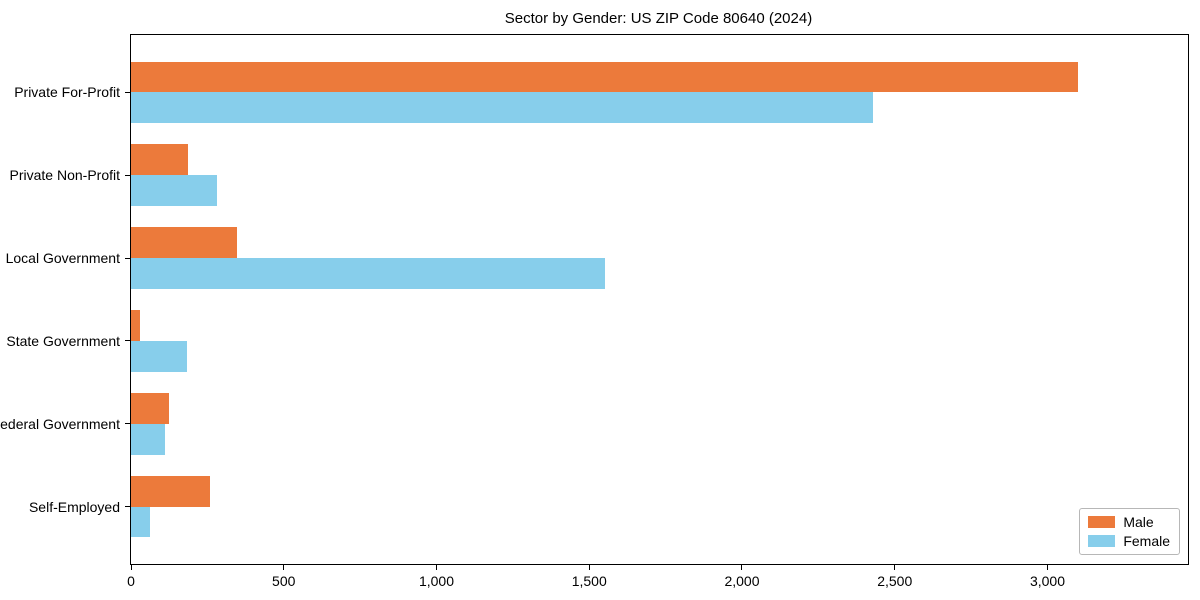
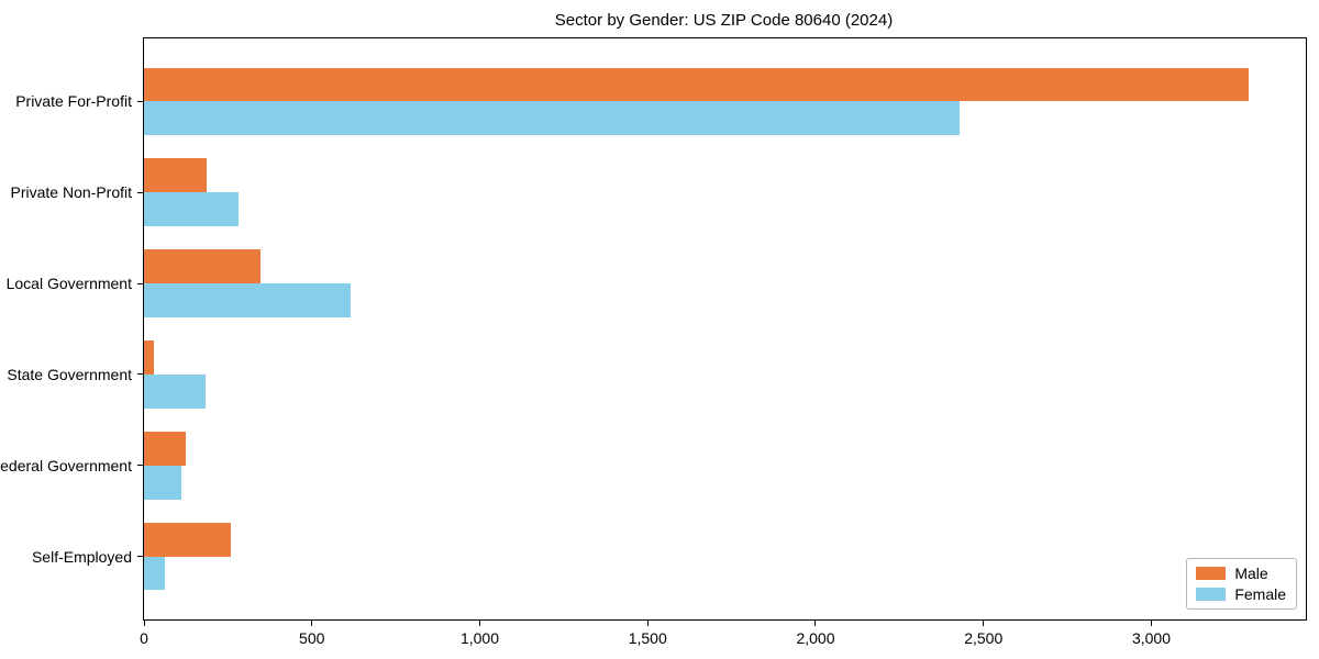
Male/Private For-Profit: 3100 -> 3290
Female/Local Government: 1550 -> 610
